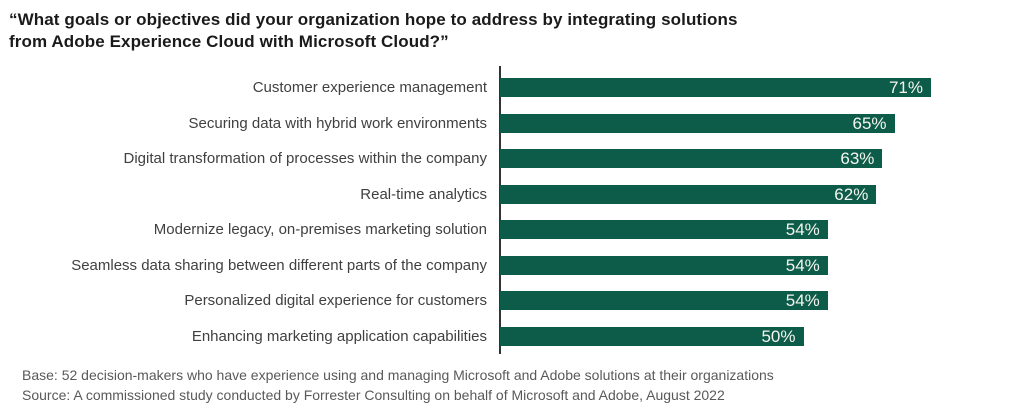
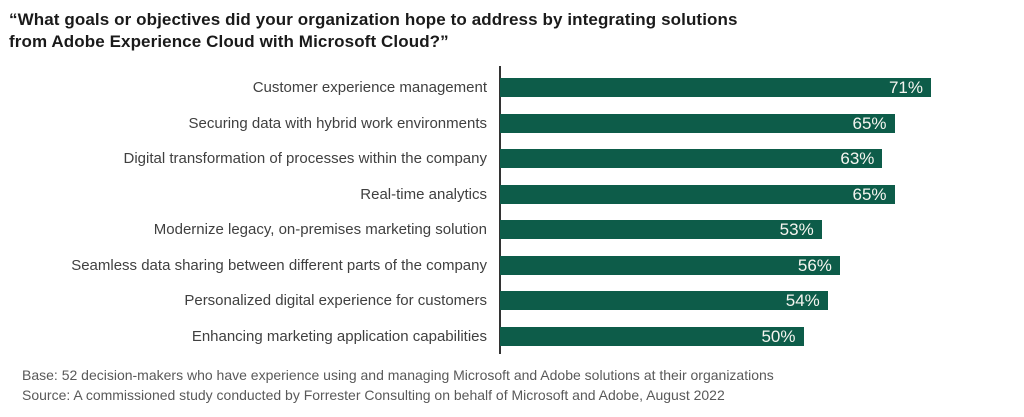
Real-time analytics: 62% -> 65%
Modernize legacy, on-premises marketing solution: 54% -> 53%
Seamless data sharing between different parts of the company: 54% -> 56%
